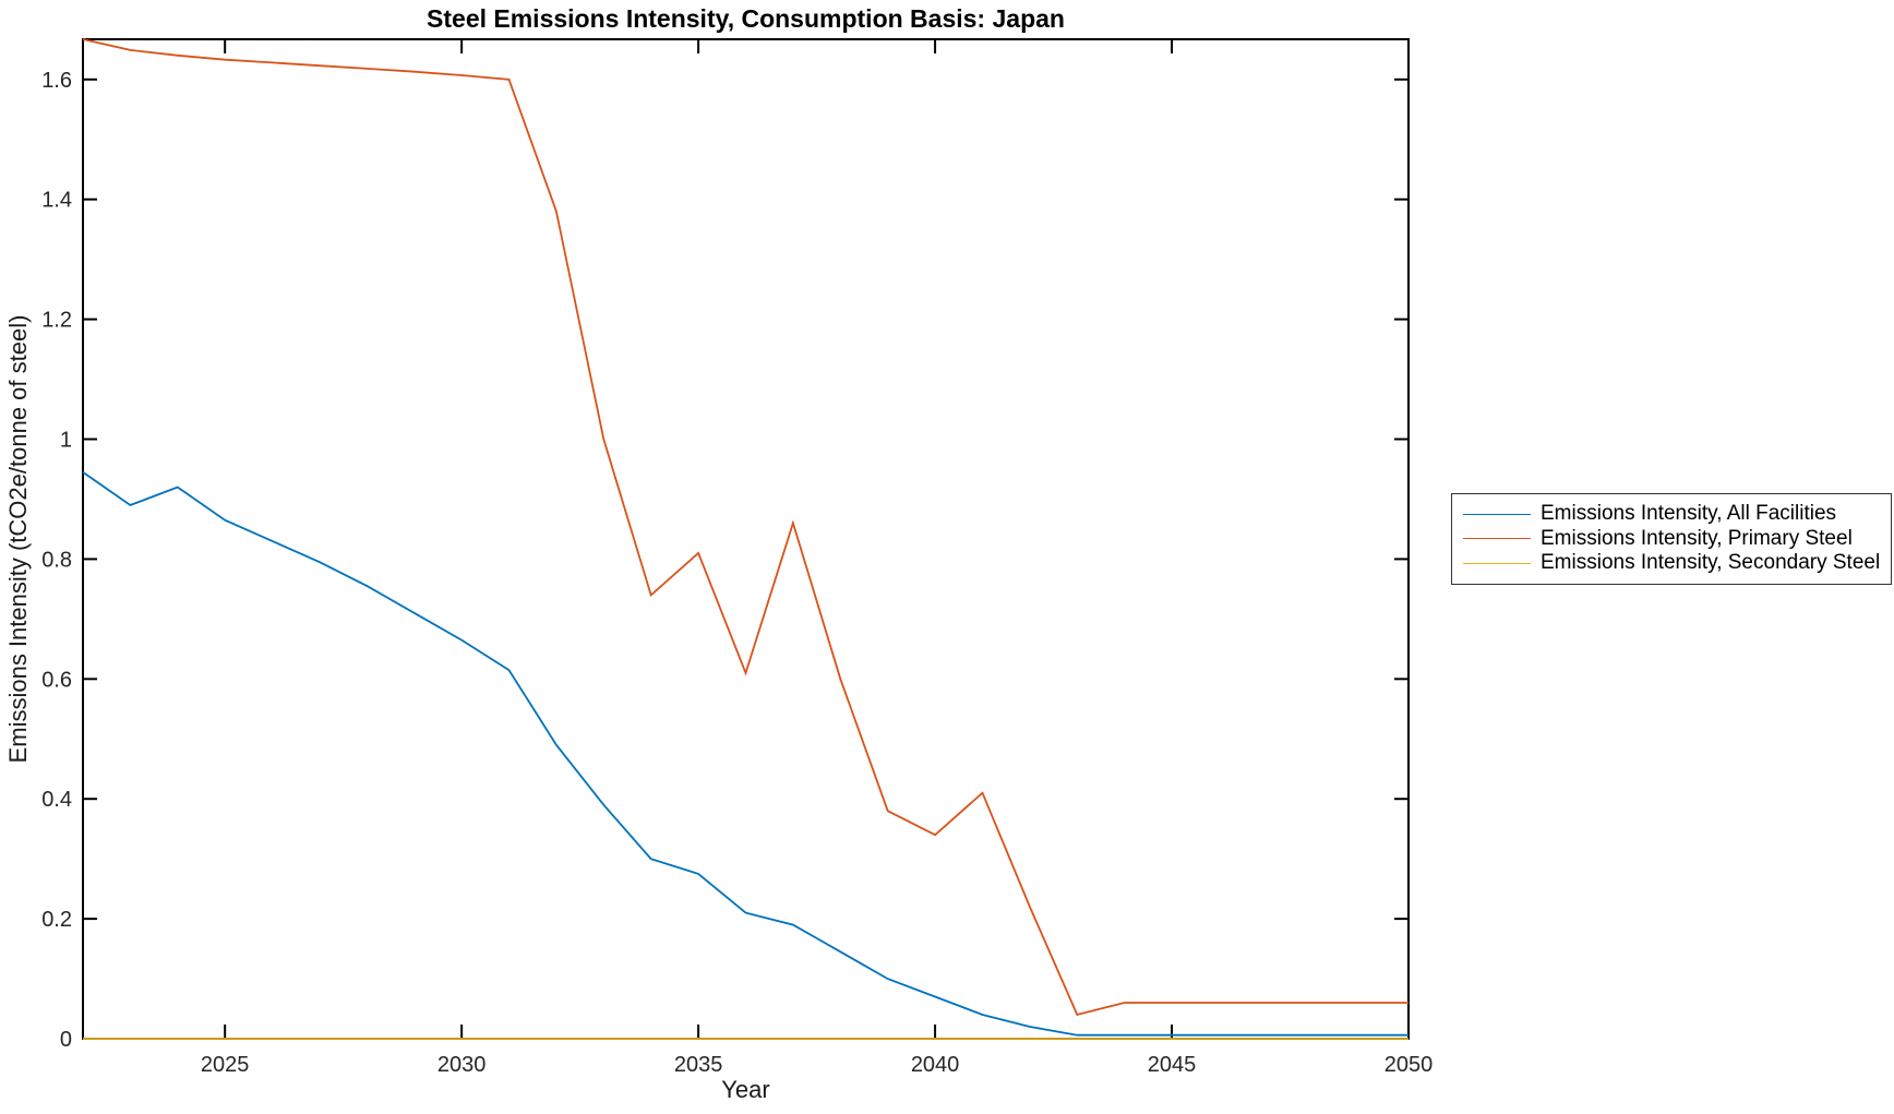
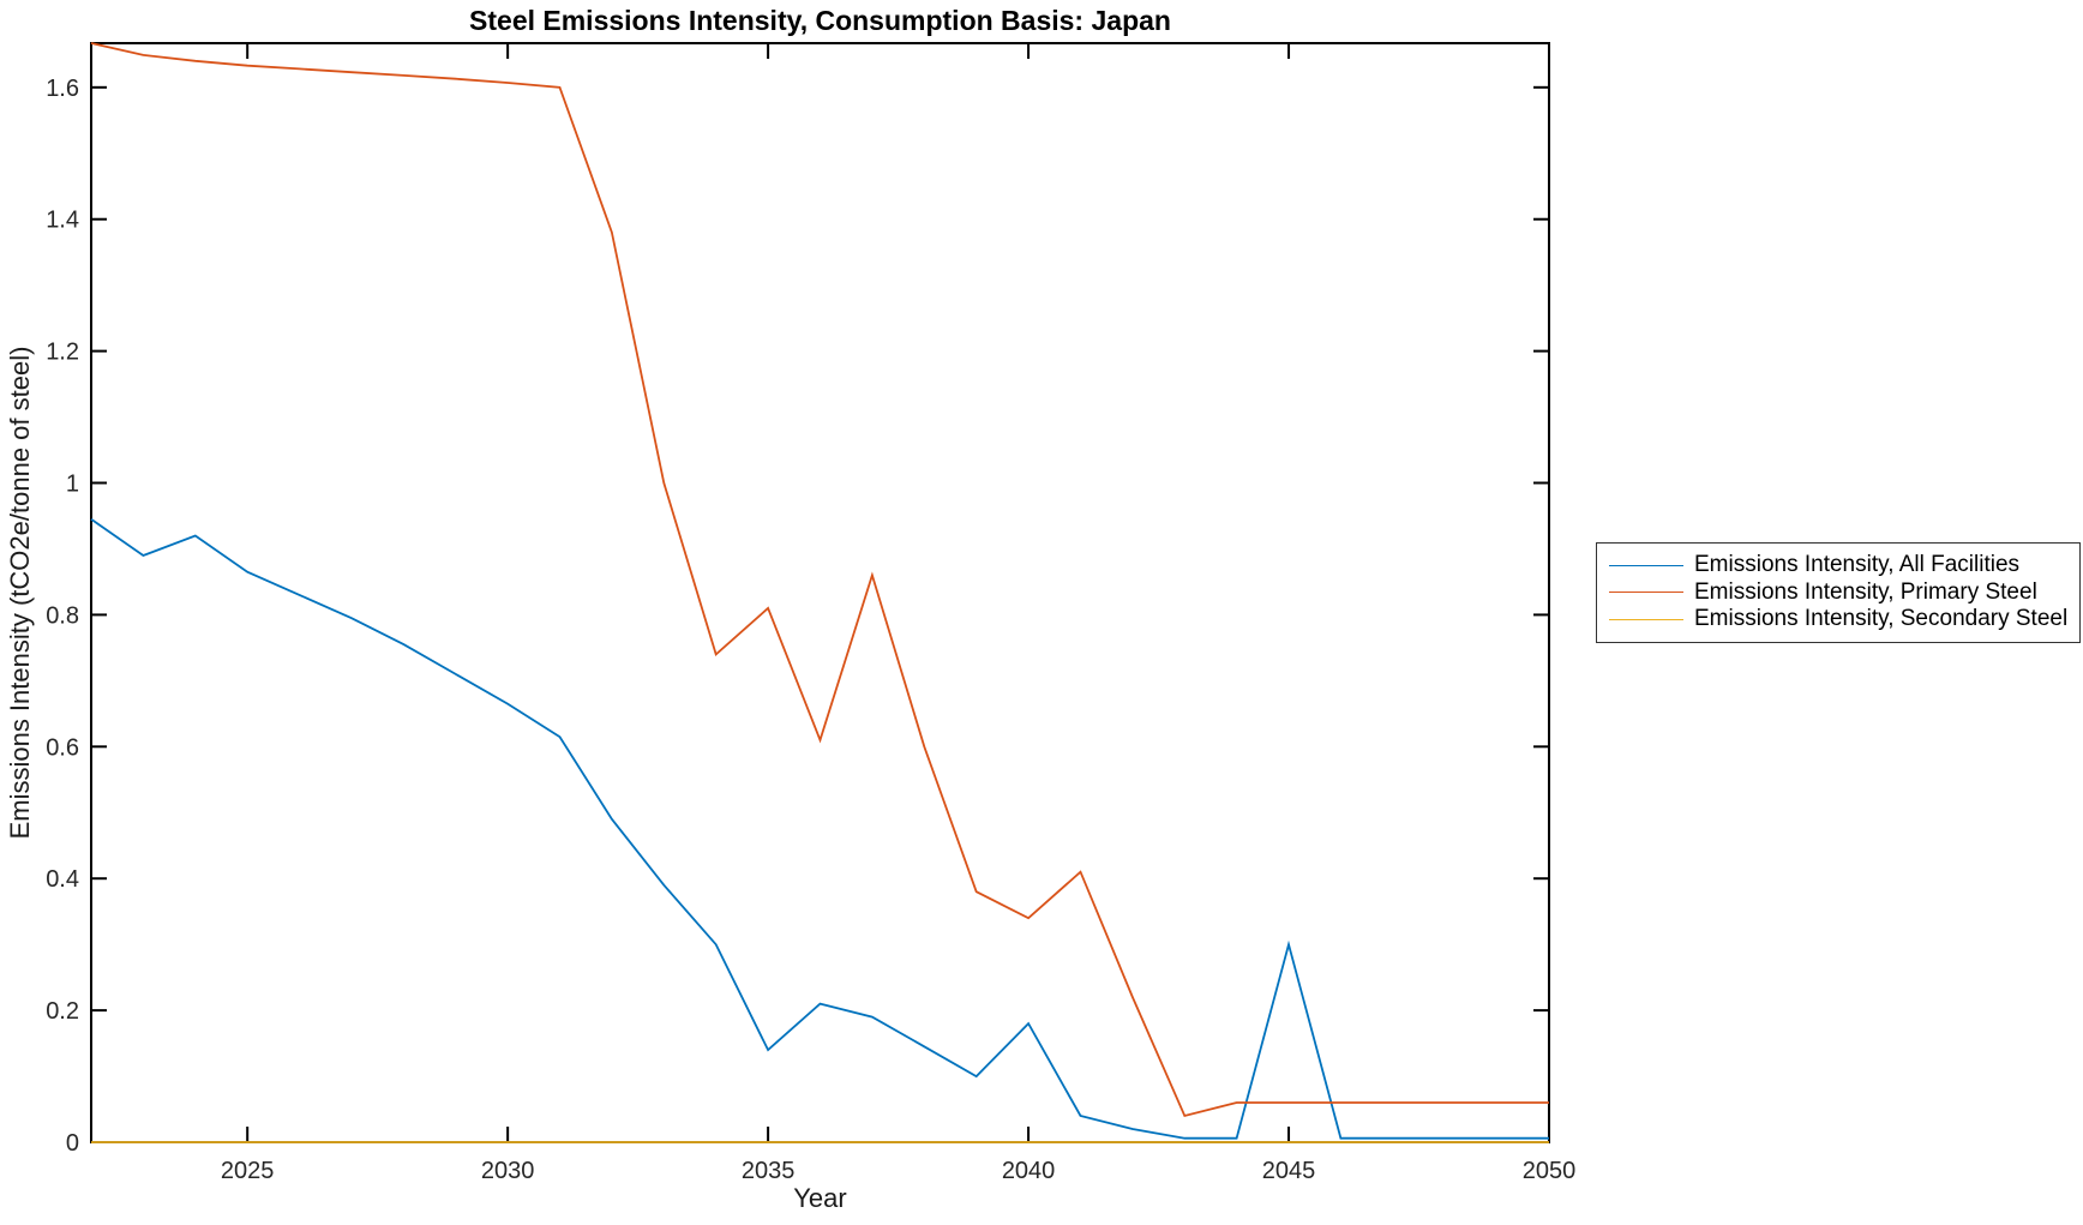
Emissions Intensity, All Facilities/2035: 0.28 -> 0.14
Emissions Intensity, All Facilities/2040: 0.07 -> 0.18
Emissions Intensity, All Facilities/2045: 0.01 -> 0.30
